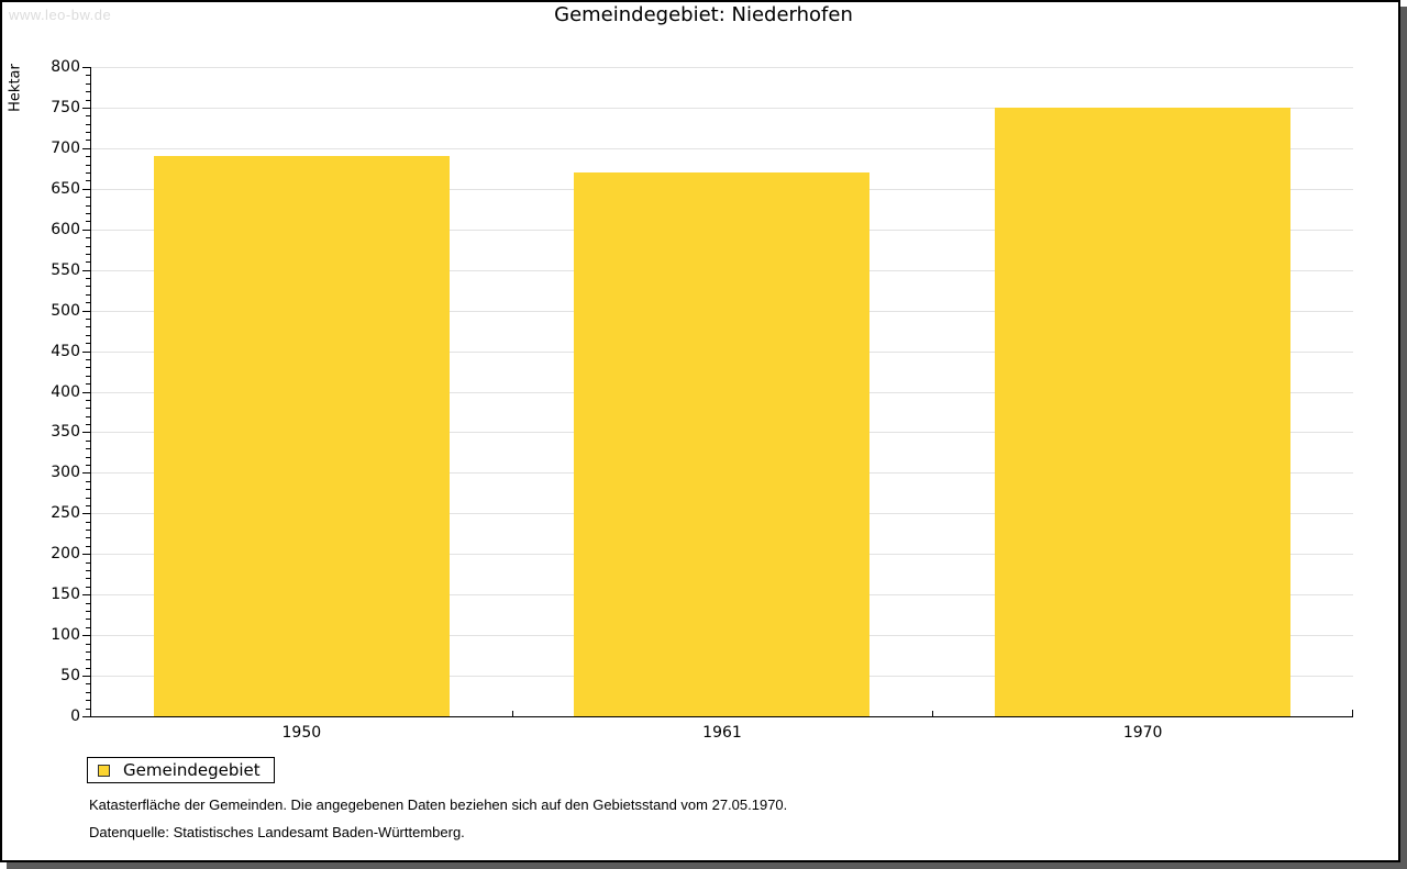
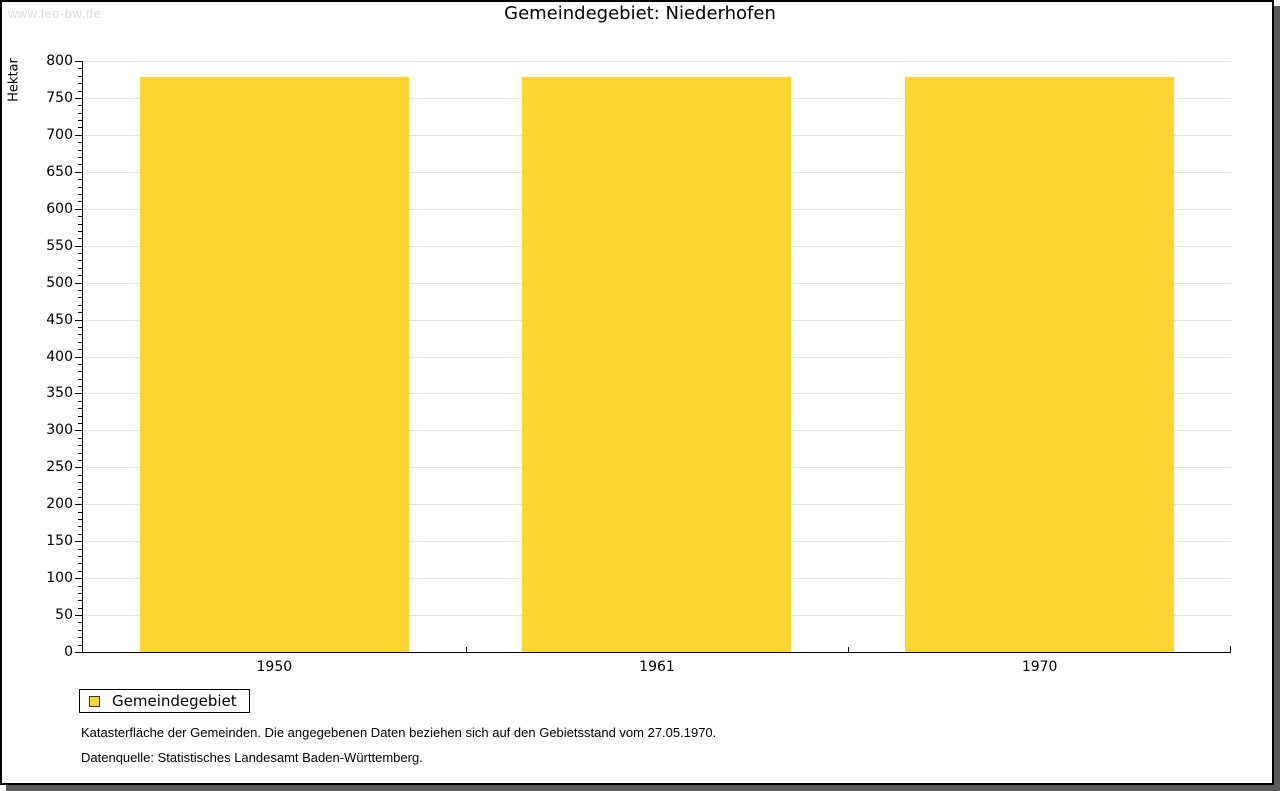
1950: 690 -> 780
1961: 670 -> 780
1970: 750 -> 780
